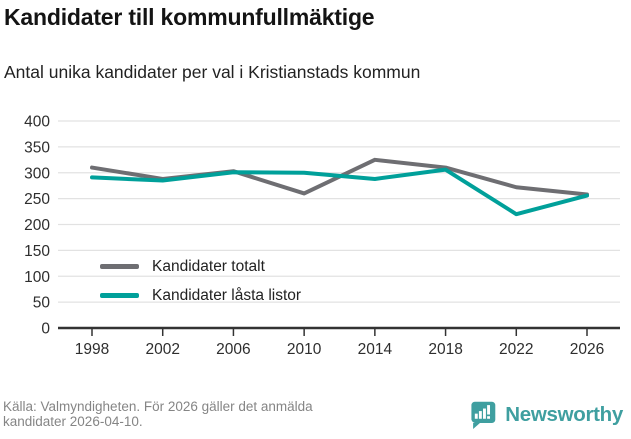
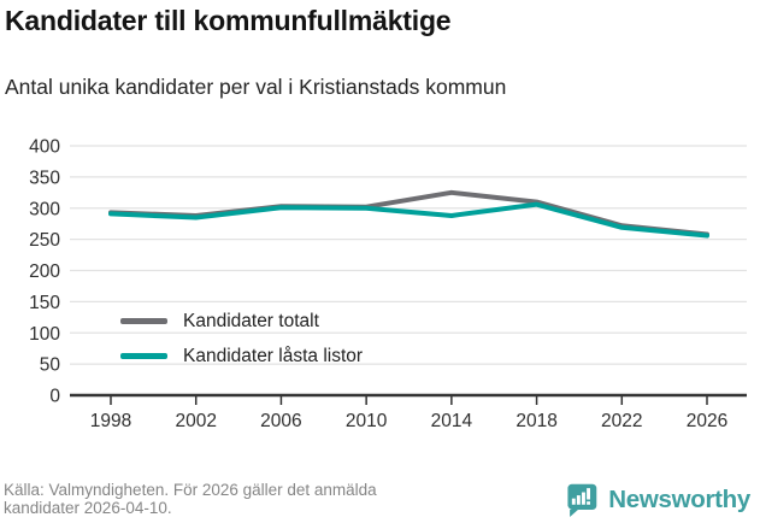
Kandidater totalt/1998: 310 -> 290
Kandidater totalt/2010: 260 -> 300
Kandidater låsta listor/2022: 220 -> 270
